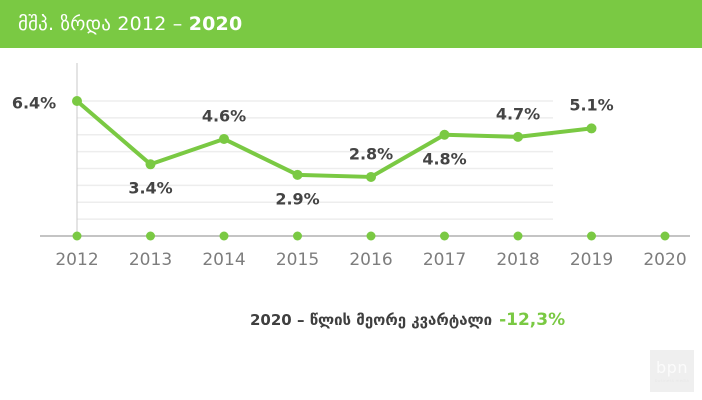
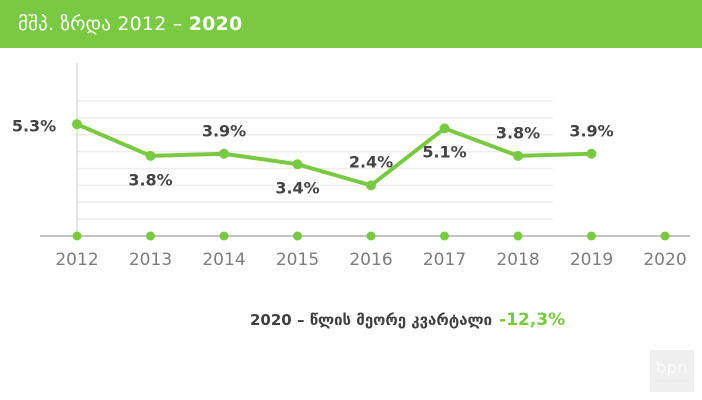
2012: 6.4% -> 5.3%
2013: 3.4% -> 3.8%
2014: 4.6% -> 3.9%
2015: 2.9% -> 3.4%
2016: 2.8% -> 2.4%
2017: 4.8% -> 5.1%
2018: 4.7% -> 3.8%
2019: 5.1% -> 3.9%
